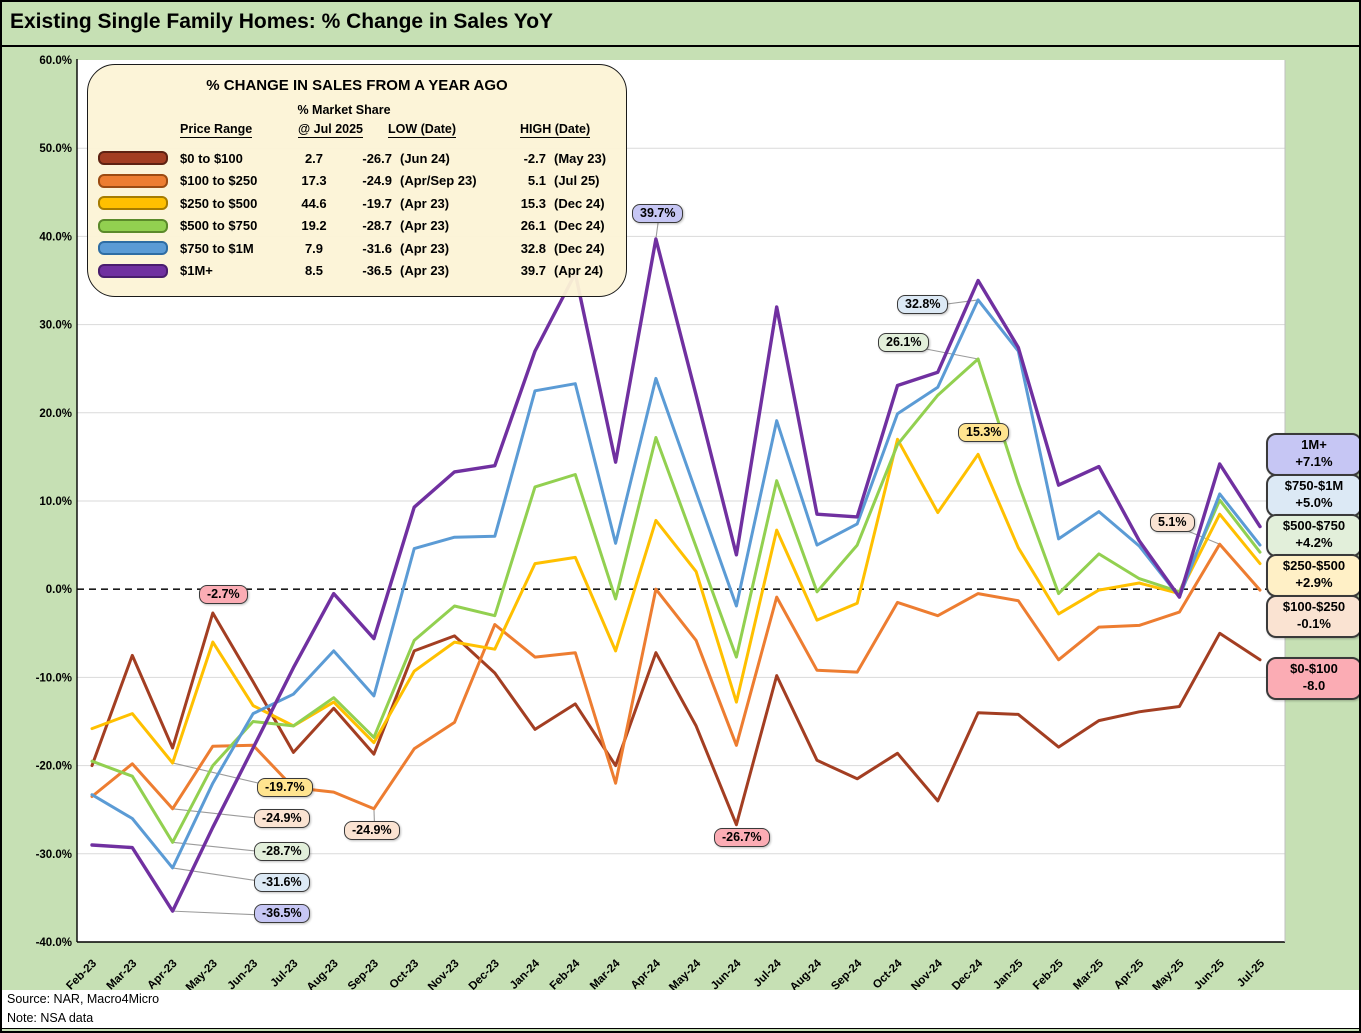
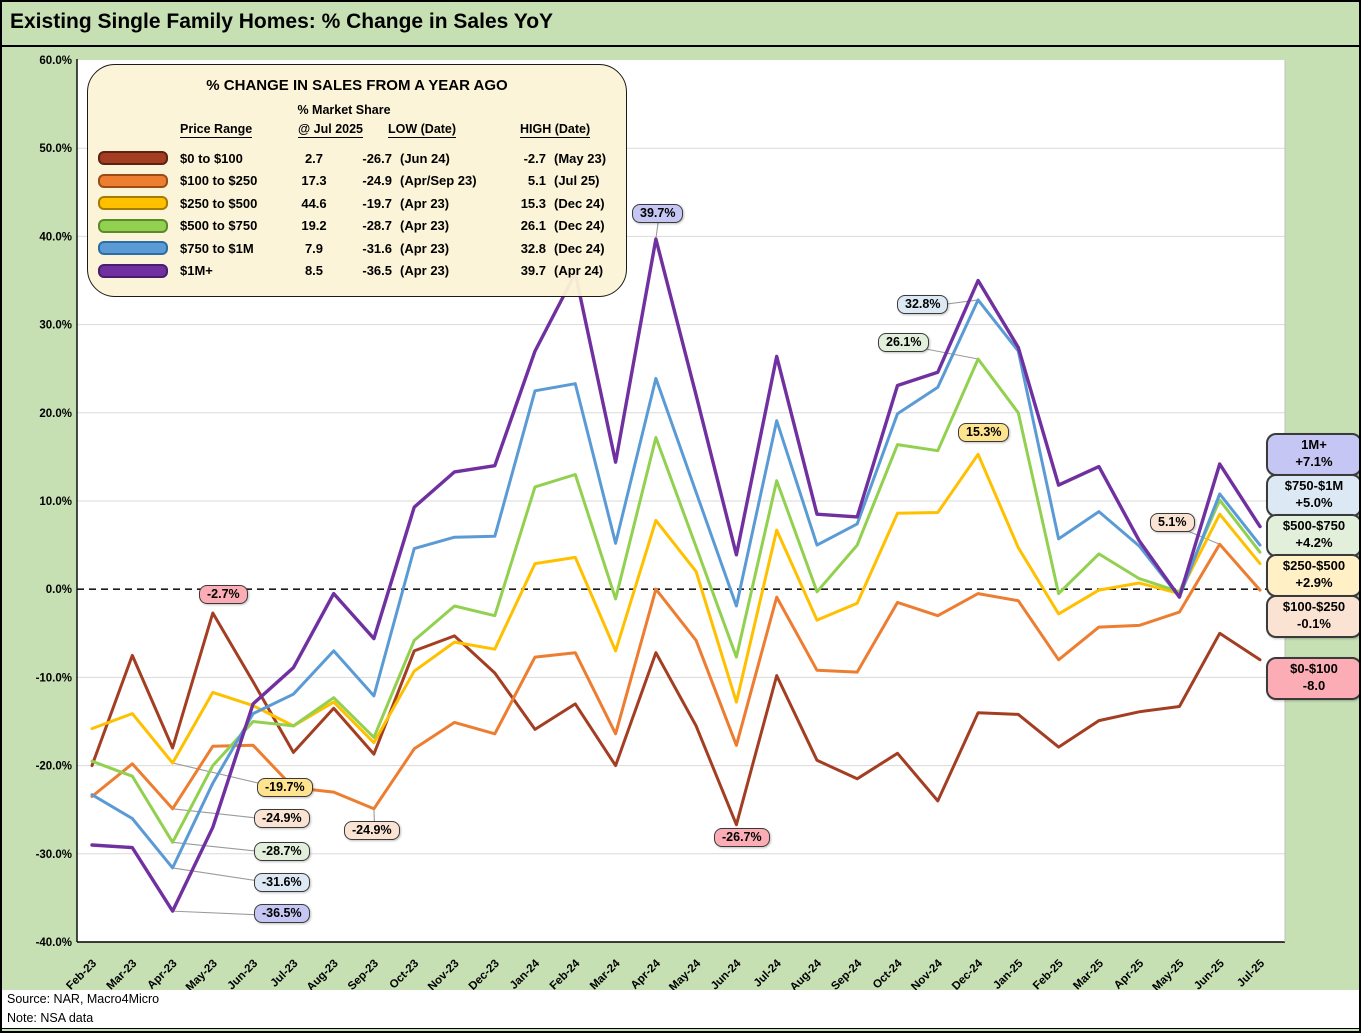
$250 to $500/May-23: -6% -> -12%
$1M+/Jun-23: -18% -> -13%
$100 to $250/Dec-23: -4% -> -16%
$100 to $250/Mar-24: -22% -> -16%
$1M+/Jul-24: 32% -> 26%
$250 to $500/Oct-24: 17% -> 9%
$500 to $750/Nov-24: 22% -> 16%
$500 to $750/Jan-25: 12% -> 20%
